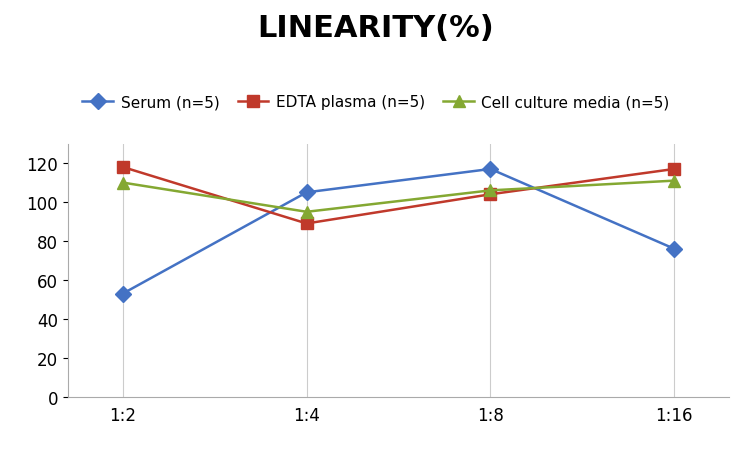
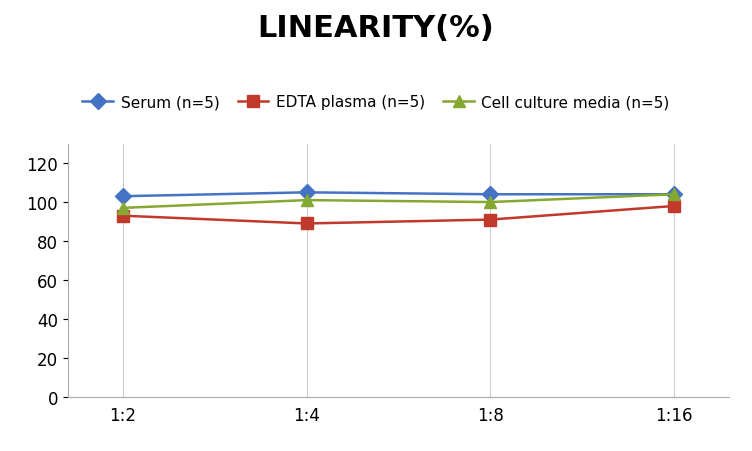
Serum (n=5)/1:2: 53 -> 103
EDTA plasma (n=5)/1:2: 118 -> 93
Cell culture media (n=5)/1:2: 110 -> 97
Cell culture media (n=5)/1:4: 95 -> 101
Serum (n=5)/1:8: 117 -> 104
EDTA plasma (n=5)/1:8: 104 -> 91
Cell culture media (n=5)/1:8: 106 -> 100
Serum (n=5)/1:16: 76 -> 104
EDTA plasma (n=5)/1:16: 117 -> 98
Cell culture media (n=5)/1:16: 111 -> 104
